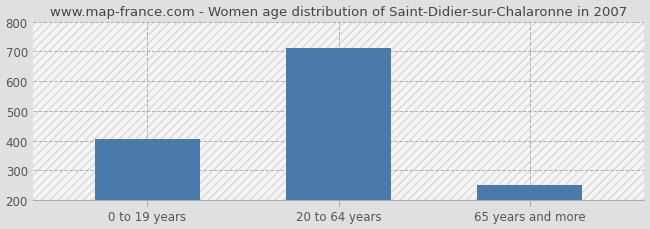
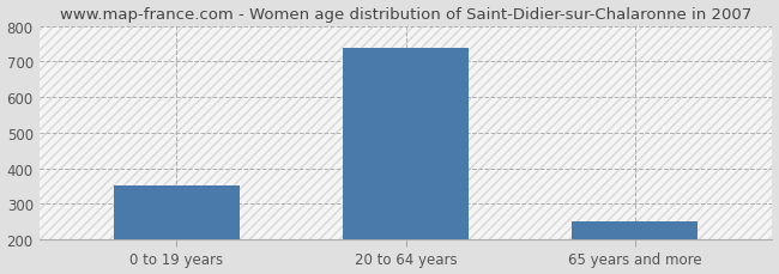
0 to 19 years: 405 -> 350
20 to 64 years: 710 -> 737
